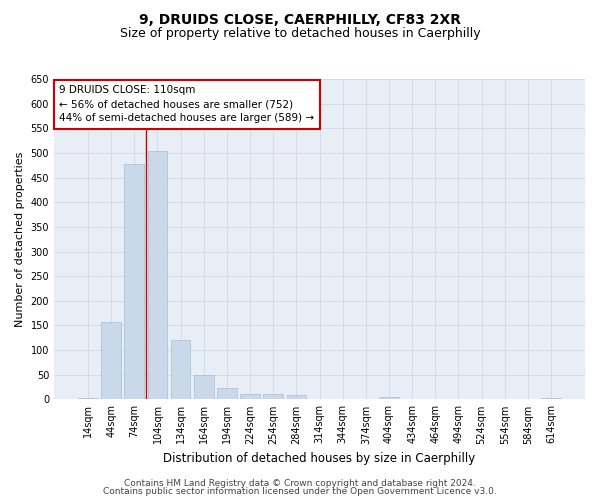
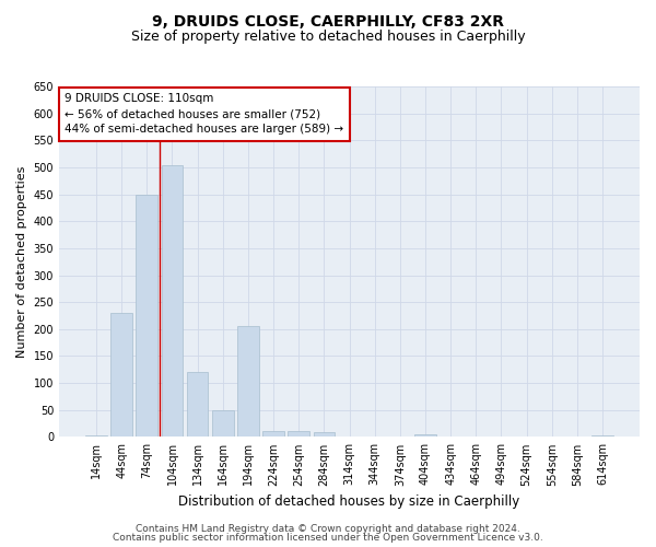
44sqm: 158 -> 230
74sqm: 477 -> 450
194sqm: 23 -> 205
